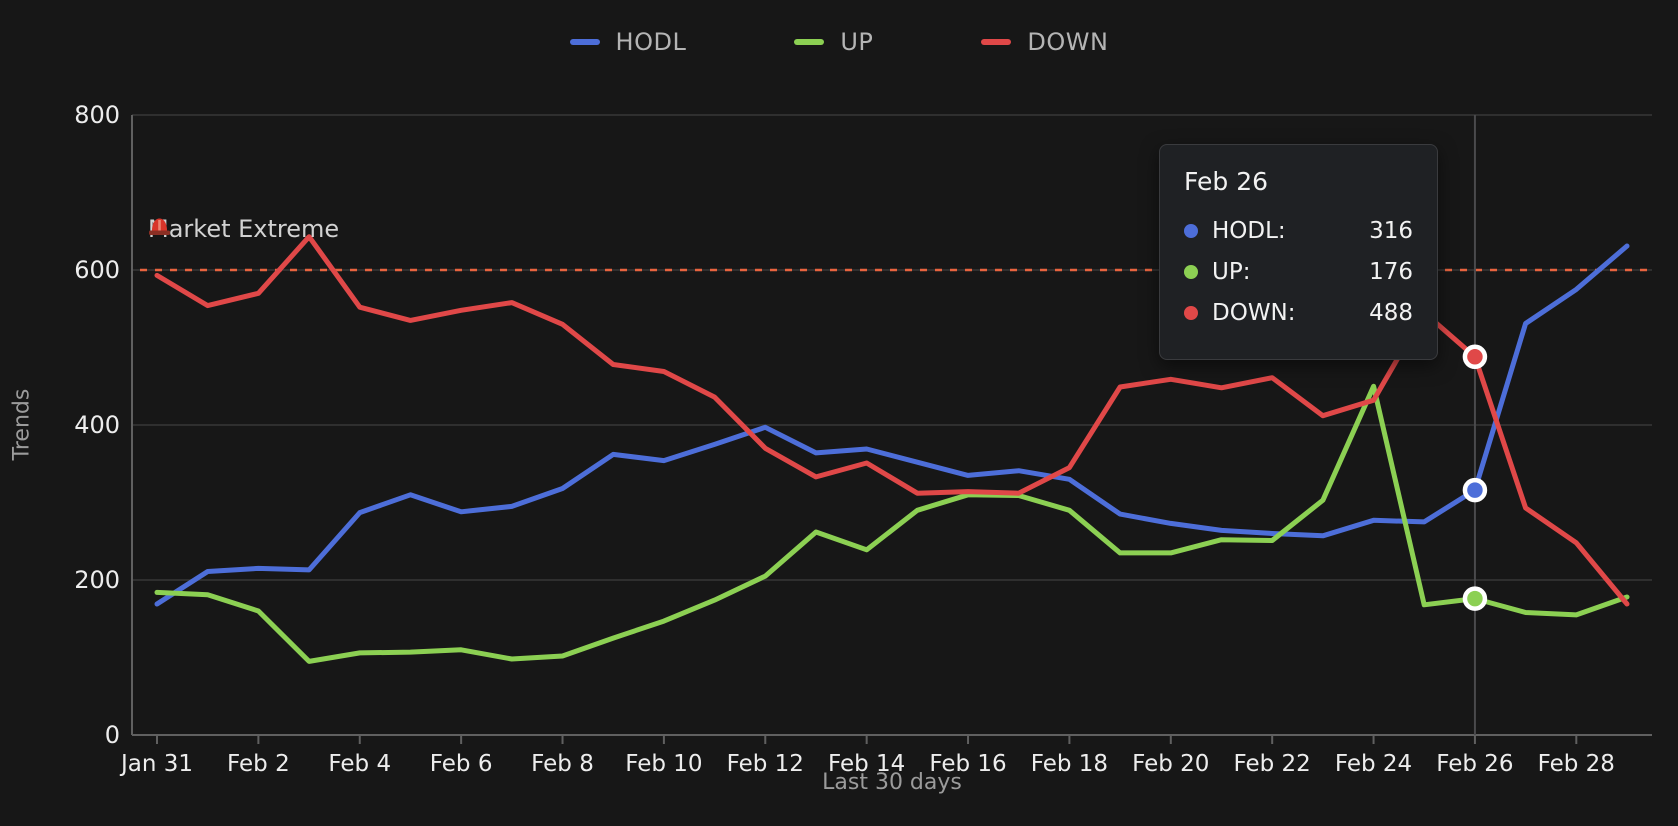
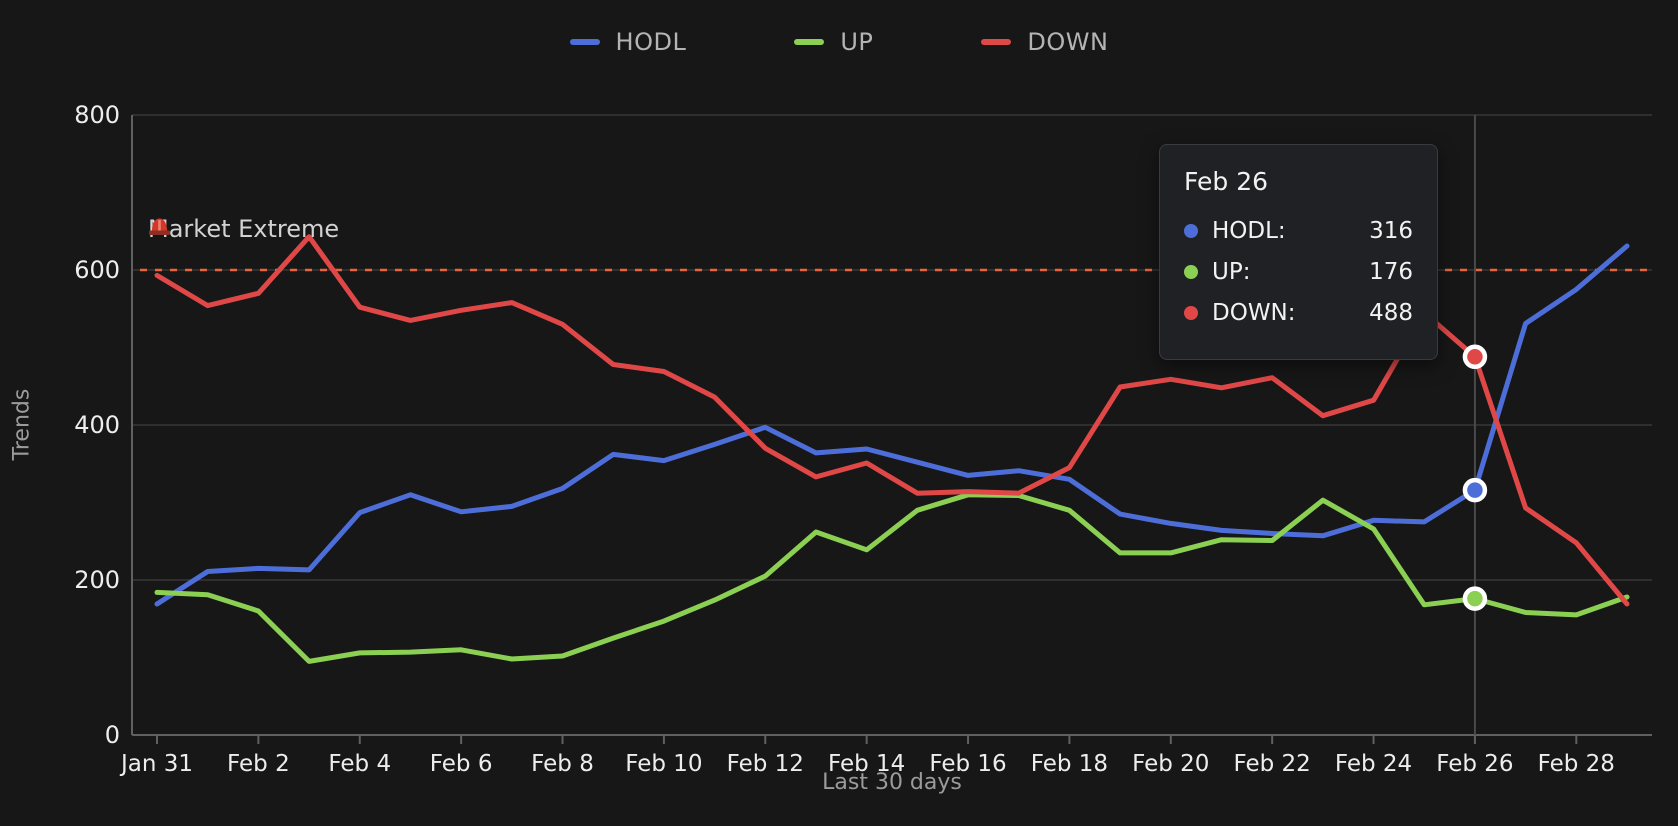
UP/Feb 24: 450 -> 270
